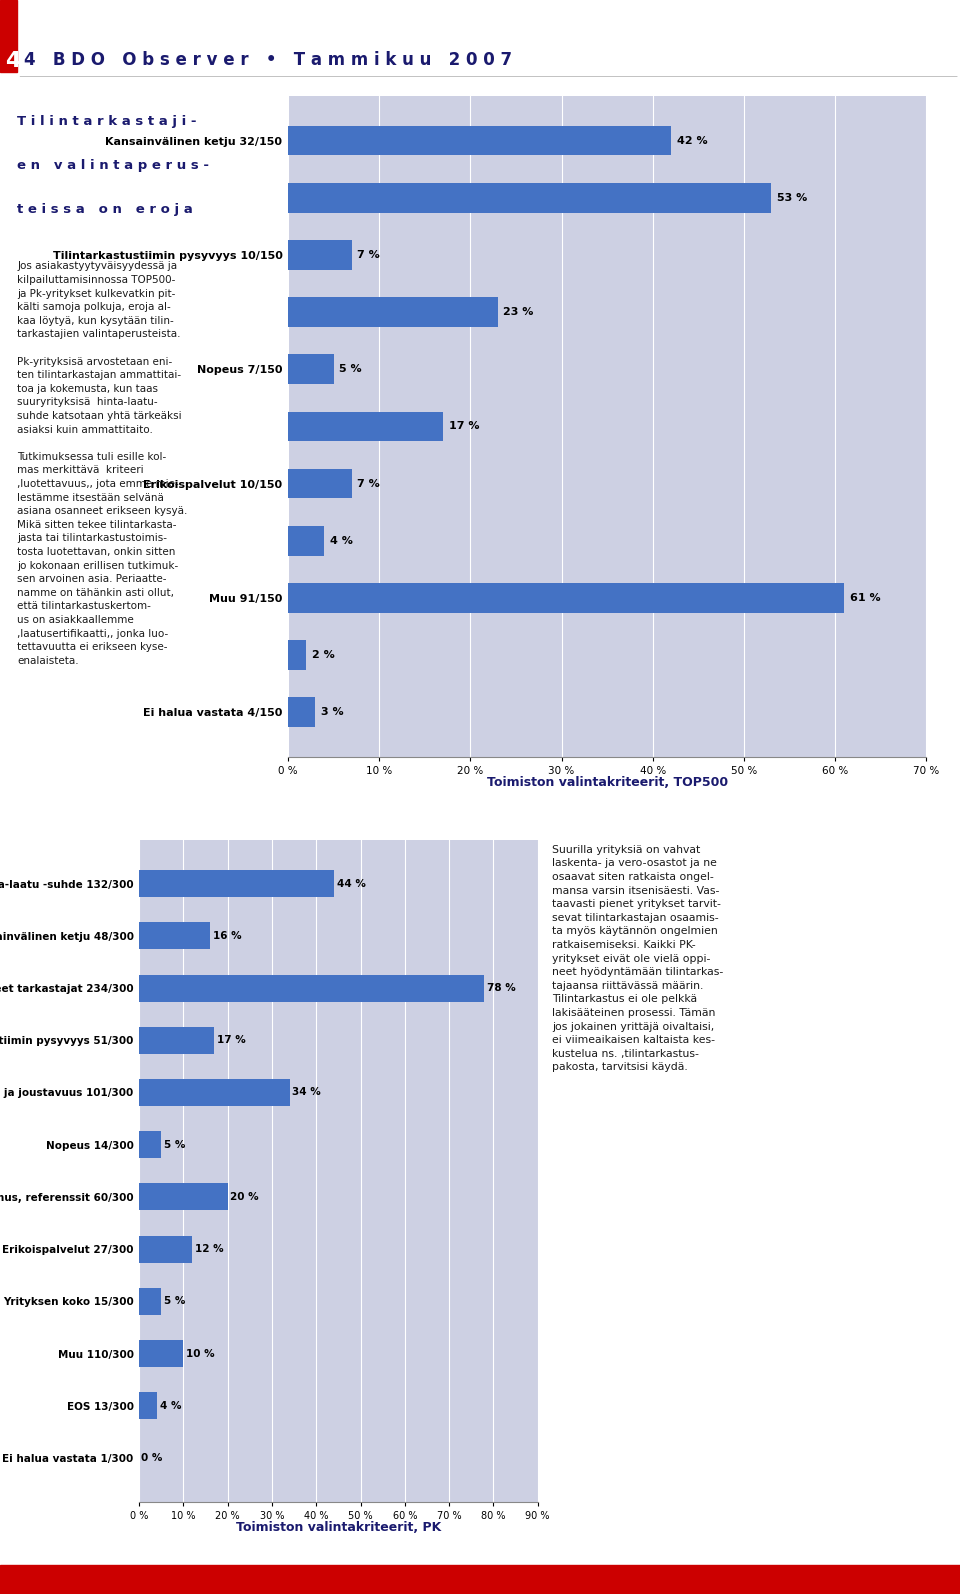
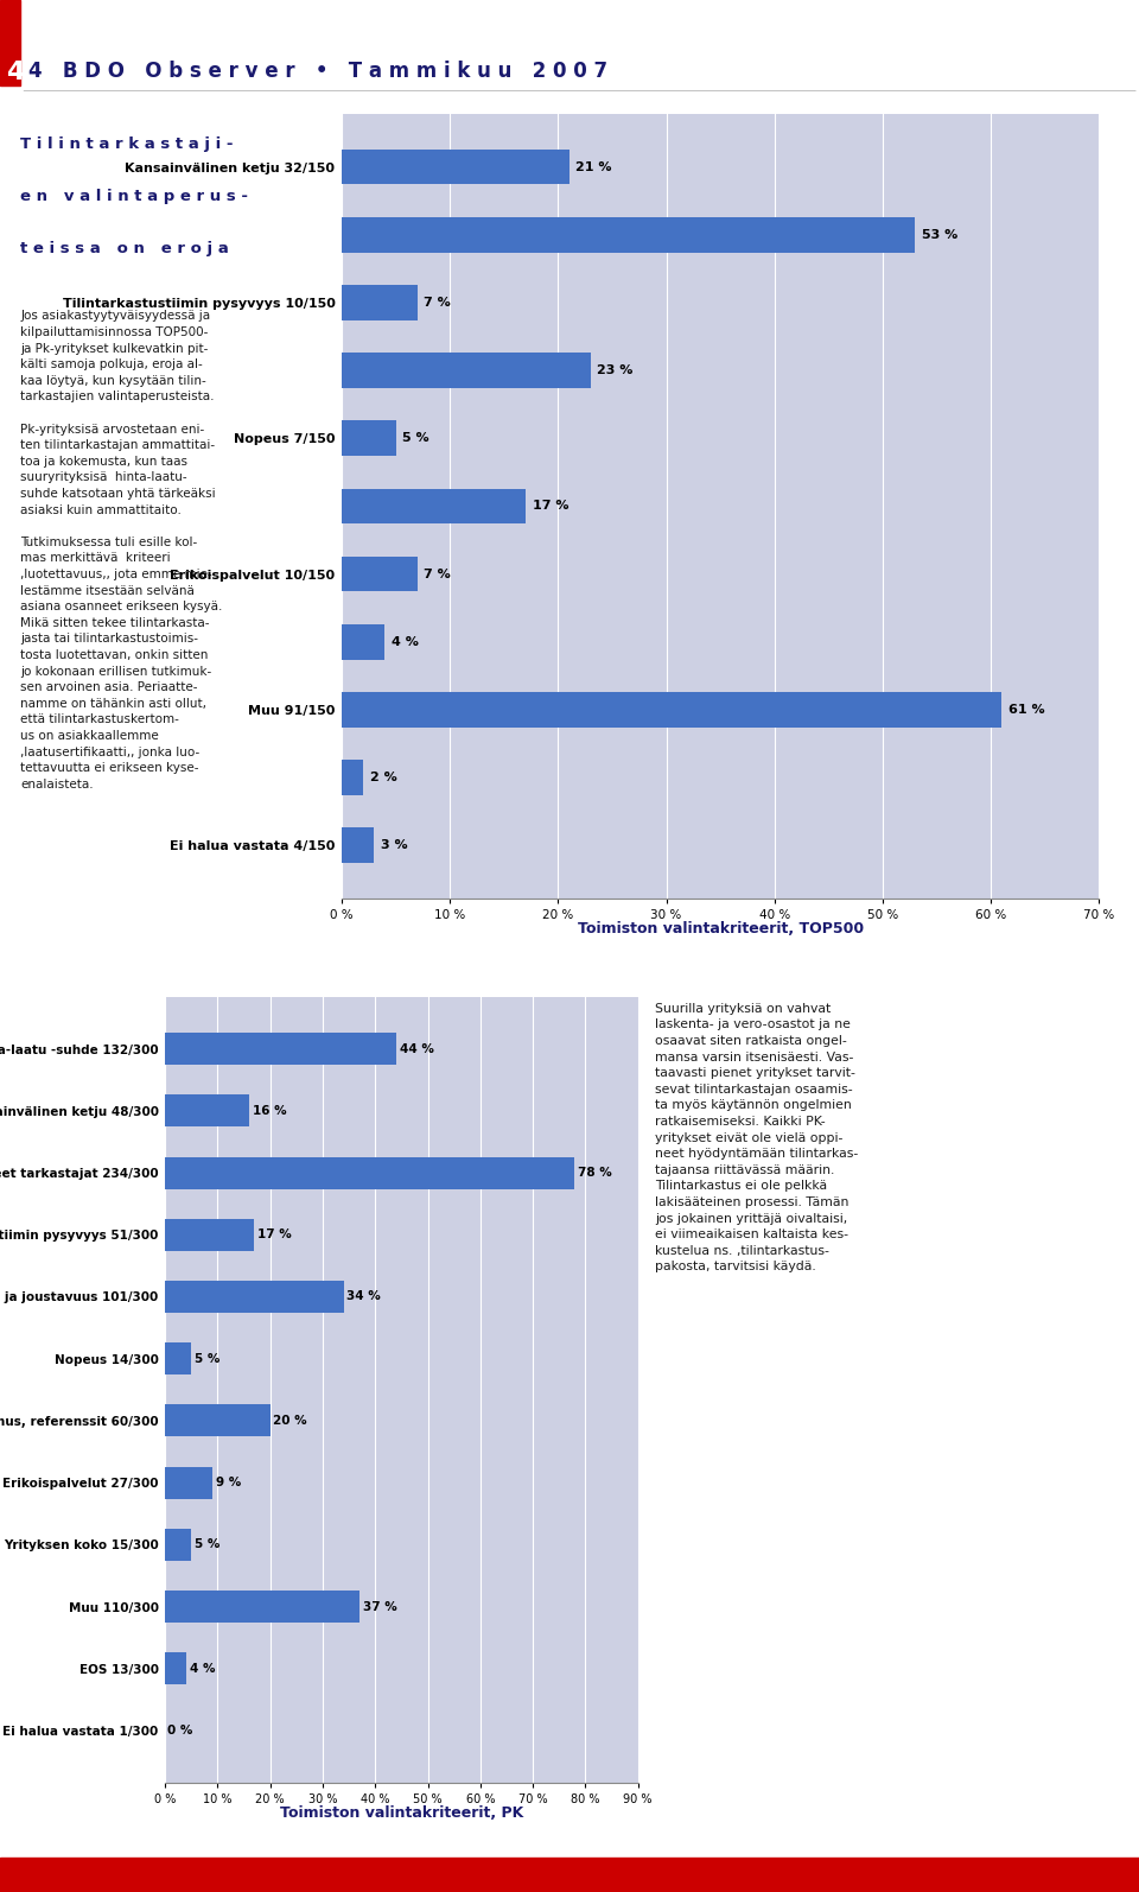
Kansainvälinen ketju 32/150: 42 -> 21
Erikoispalvelut 27/300: 12 -> 9
Muu 110/300: 10 -> 37
